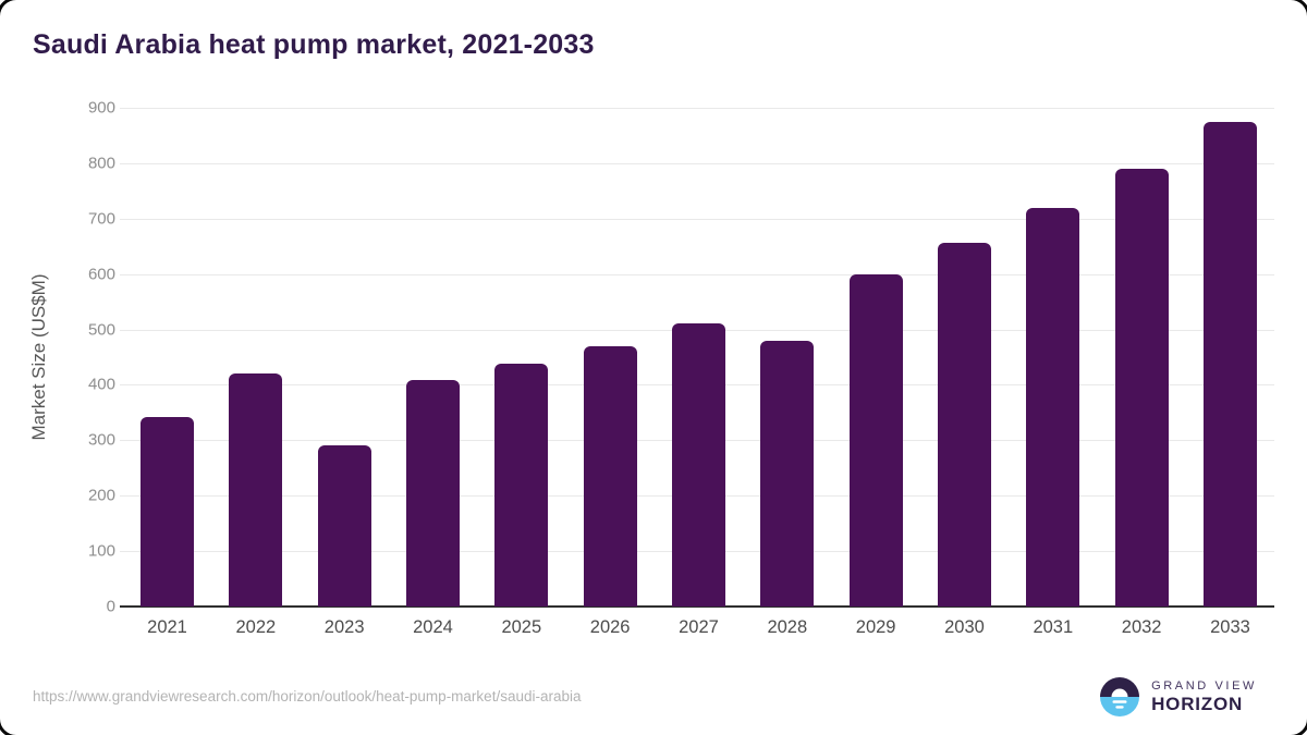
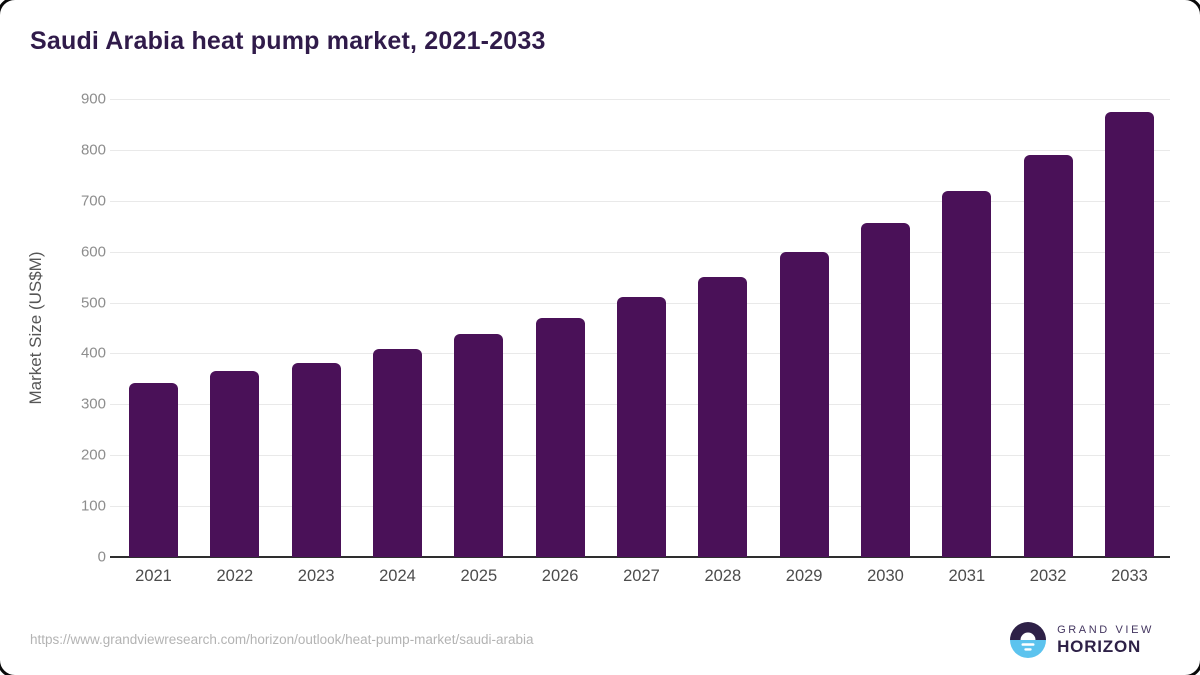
2022: 420 -> 360
2023: 290 -> 380
2028: 480 -> 550
